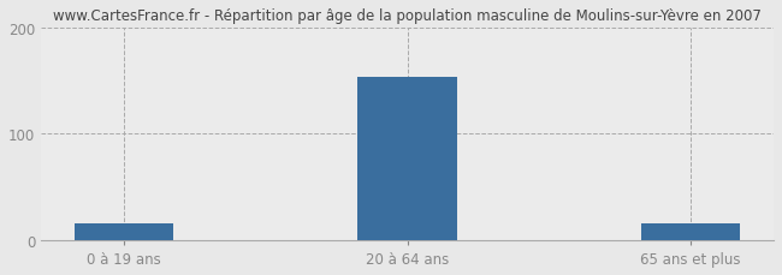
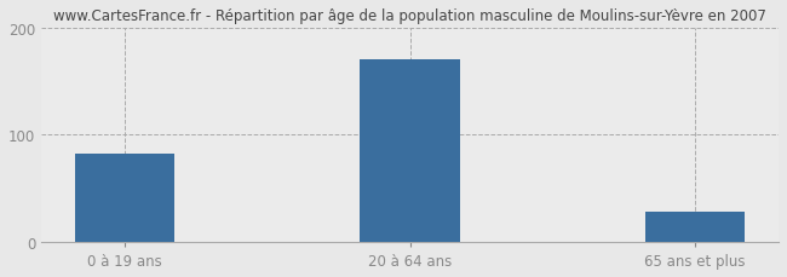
0 à 19 ans: 16 -> 82
20 à 64 ans: 154 -> 170
65 ans et plus: 16 -> 28
